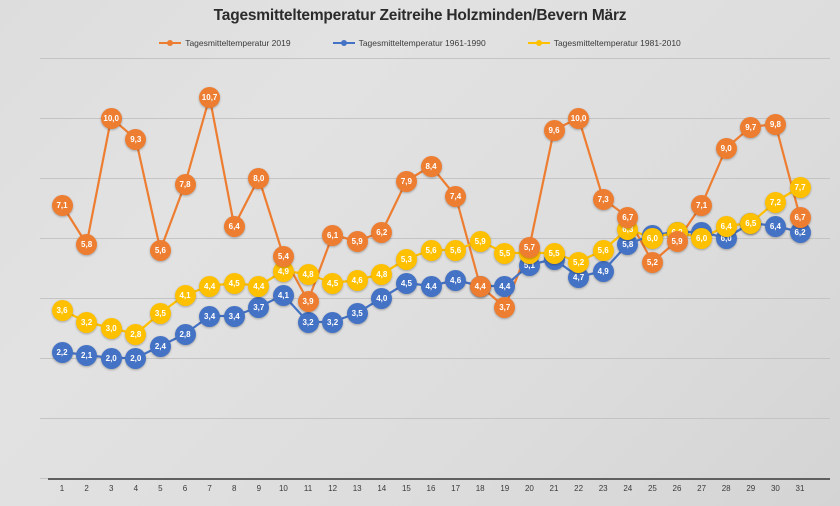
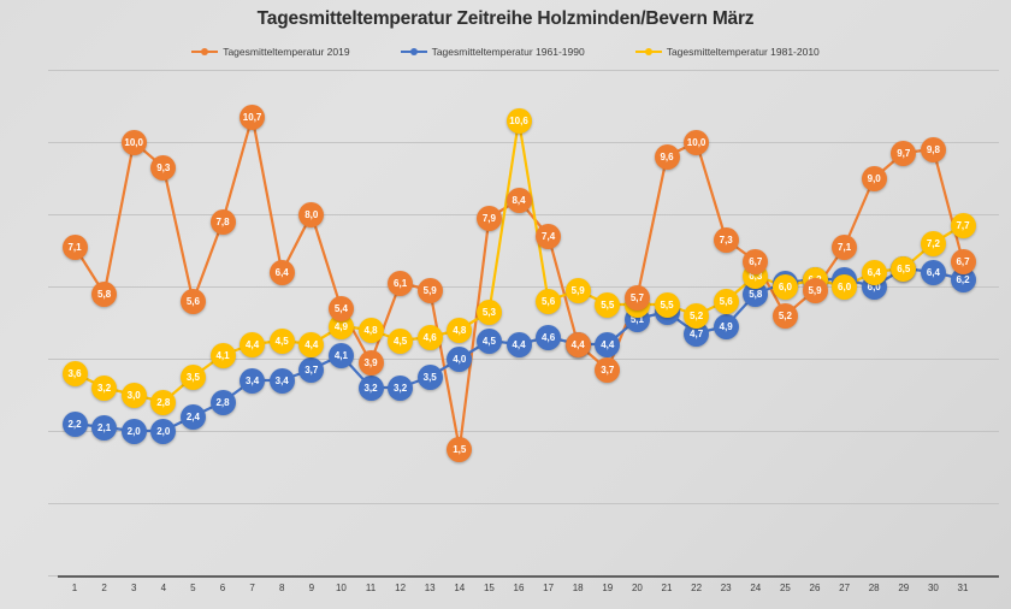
Tagesmitteltemperatur 2019/14: 6,2 -> 1,5
Tagesmitteltemperatur 1981-2010/16: 5,6 -> 10,6
